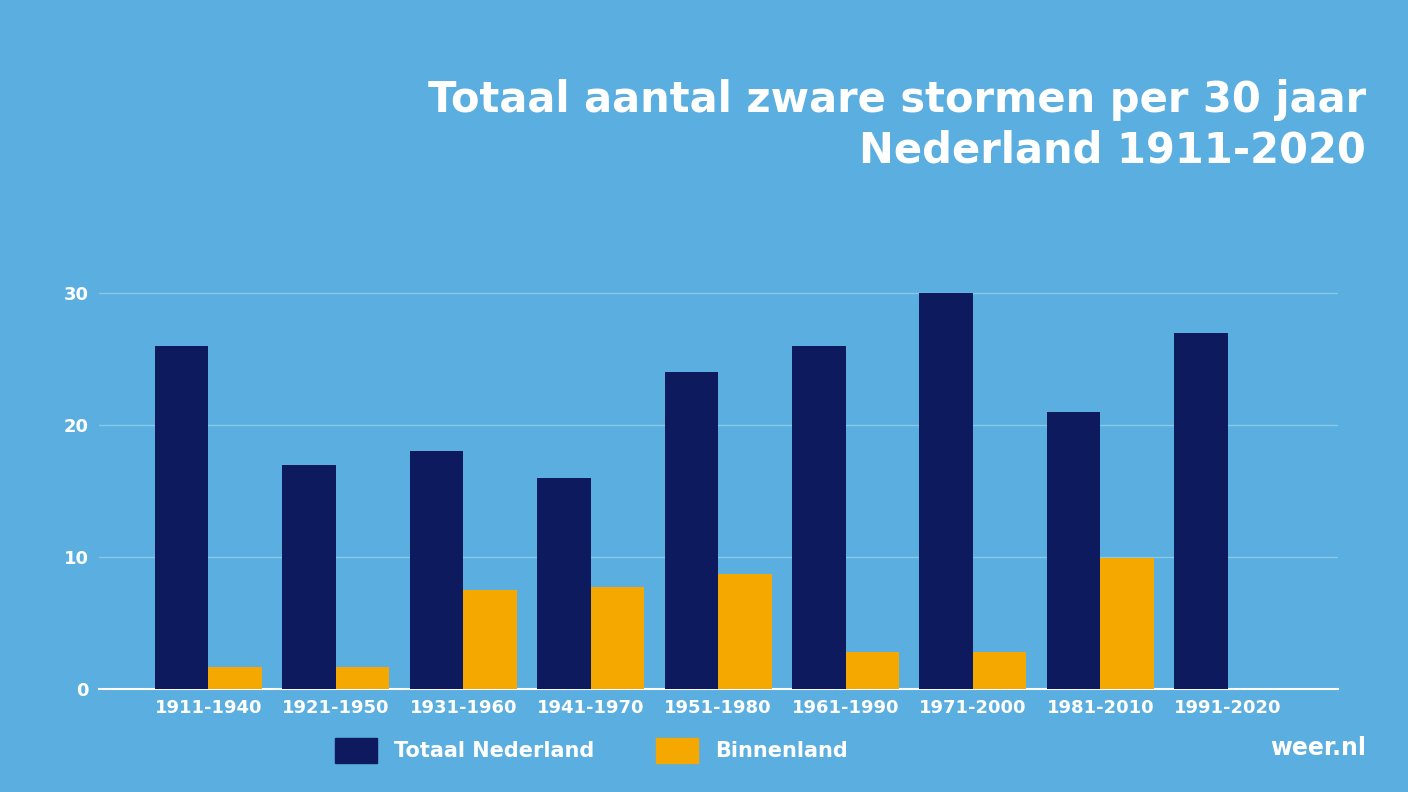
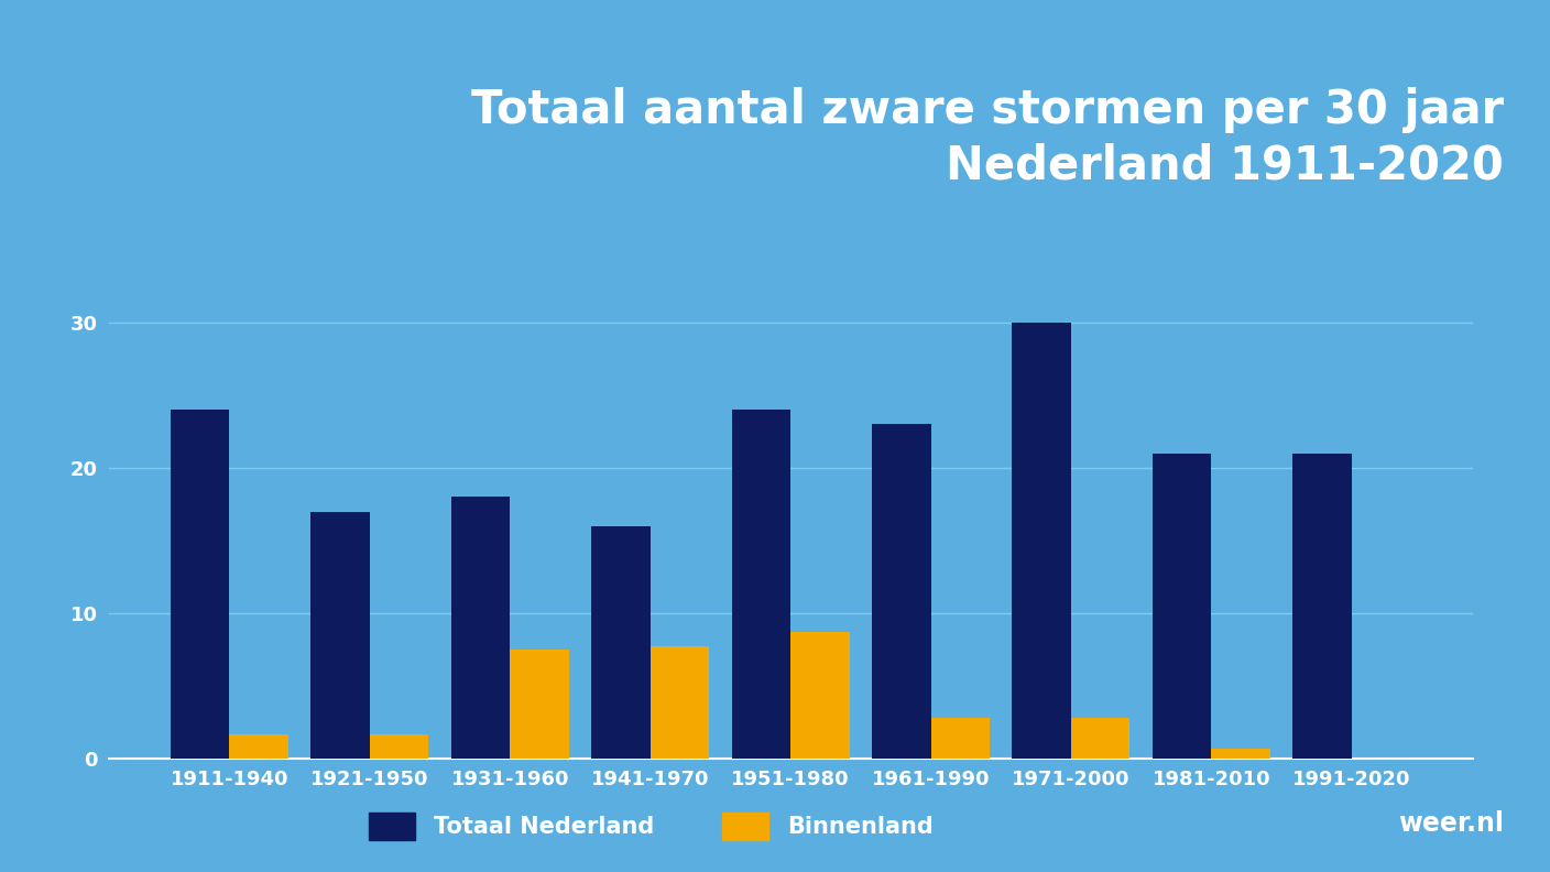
Totaal Nederland/1911-1940: 26 -> 24
Totaal Nederland/1961-1990: 26 -> 23
Binnenland/1981-2010: 9.9 -> 0.7
Totaal Nederland/1991-2020: 27 -> 21
